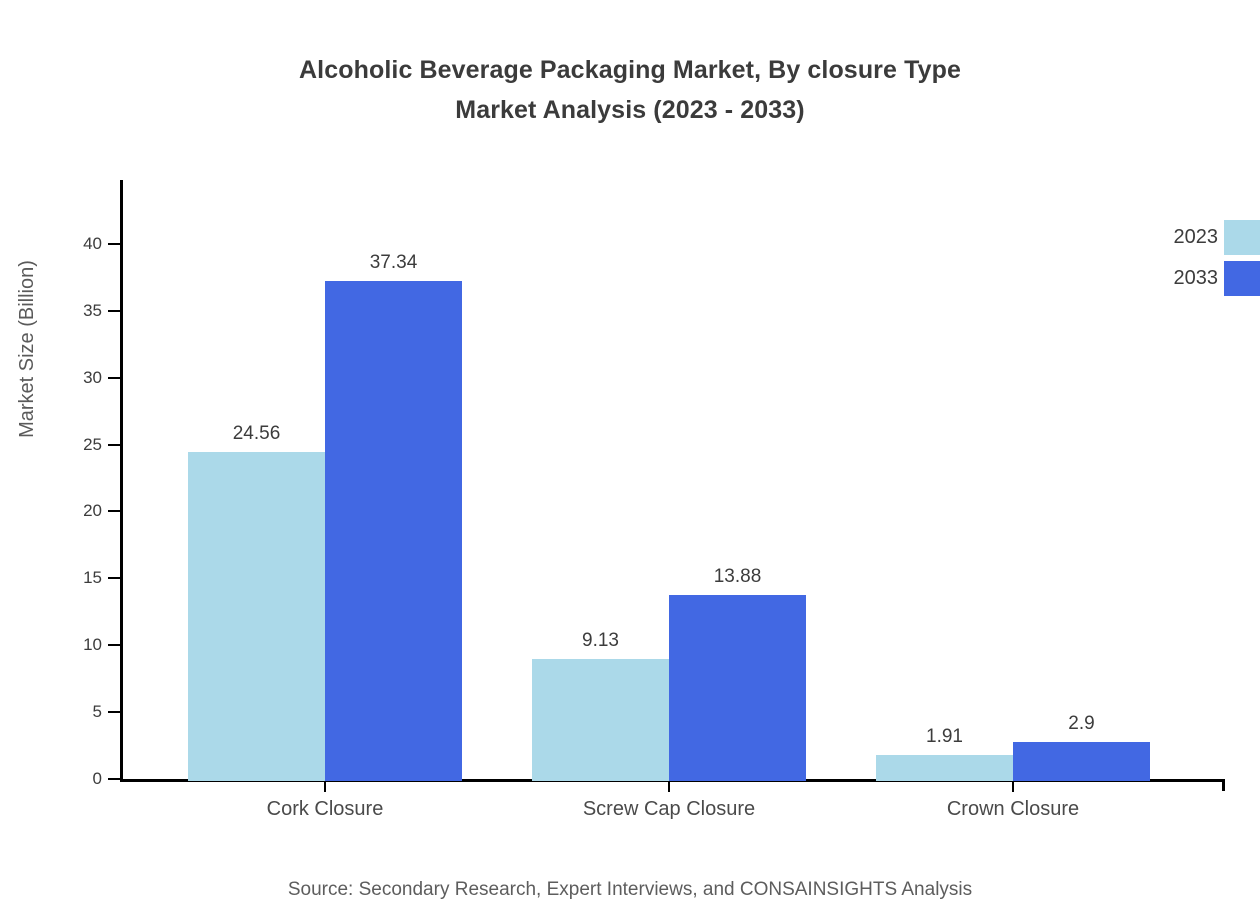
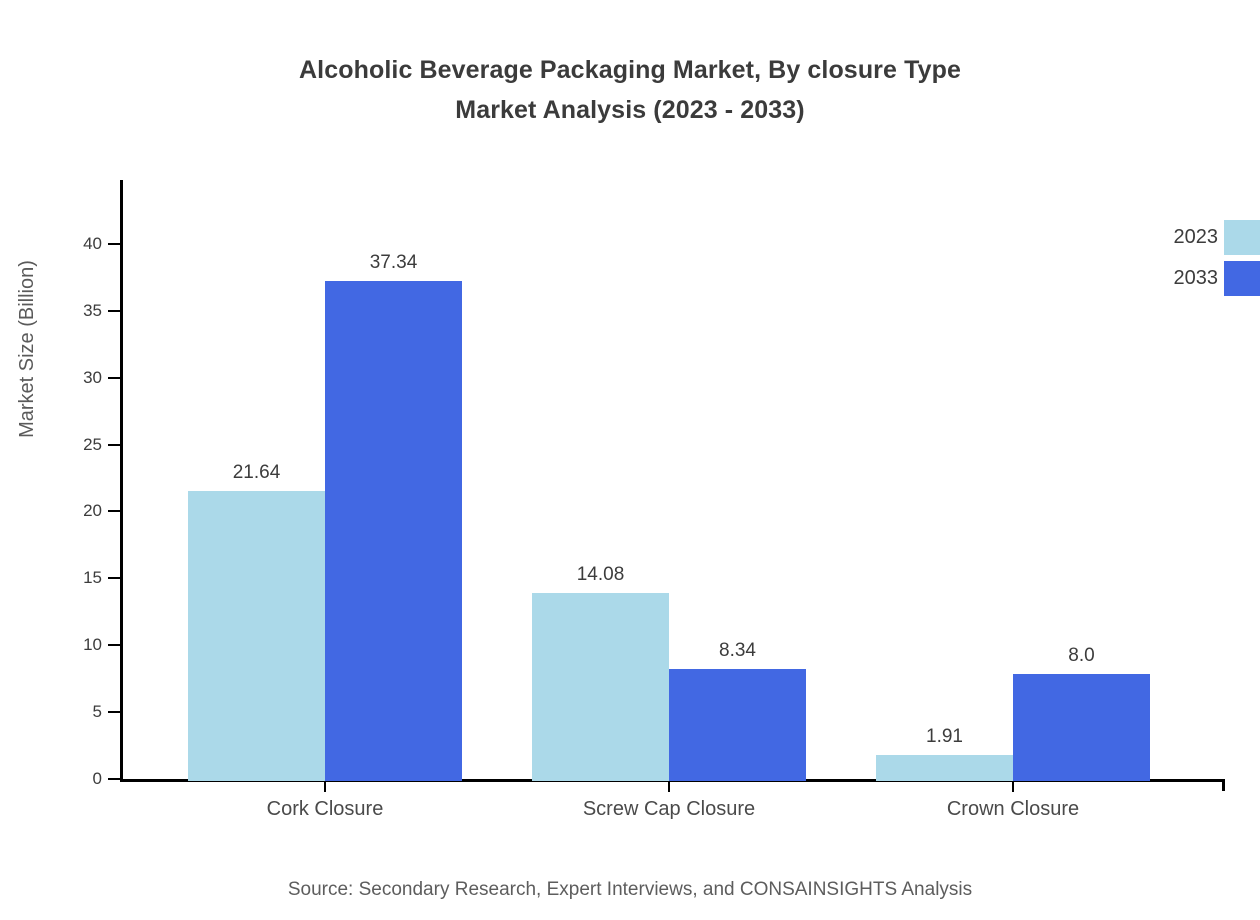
2023/Cork Closure: 24.56 -> 21.64
2023/Screw Cap Closure: 9.13 -> 14.08
2033/Screw Cap Closure: 13.88 -> 8.34
2033/Crown Closure: 2.9 -> 8.0
